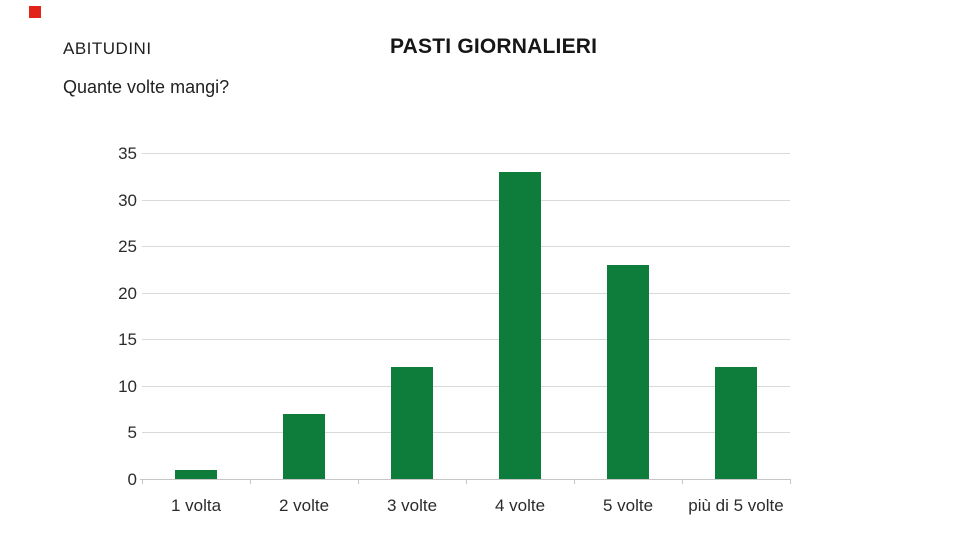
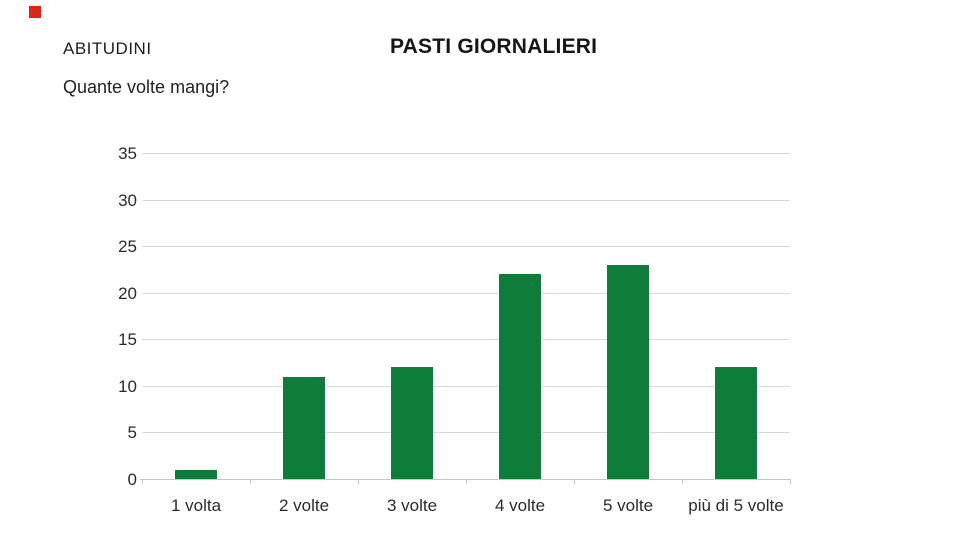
2 volte: 7 -> 11
4 volte: 33 -> 22
